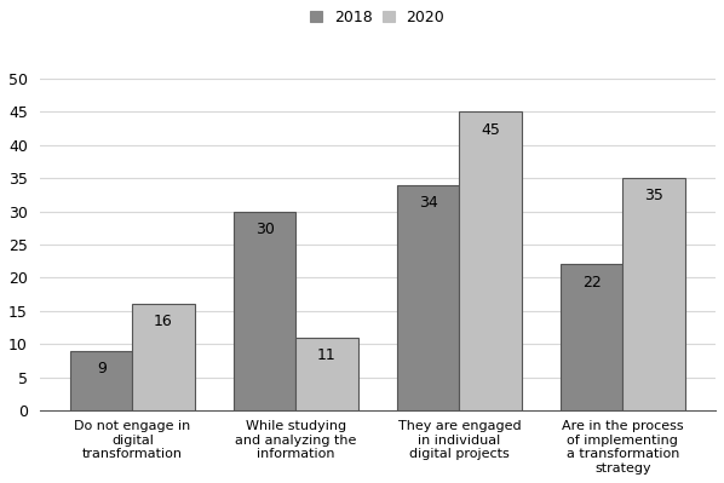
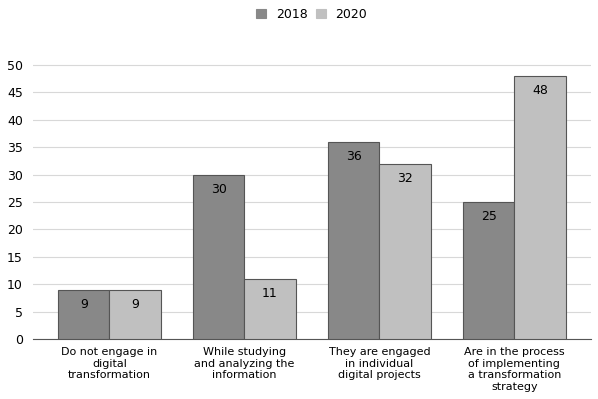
2020/Do not engage in digital transformation: 16 -> 9
2018/They are engaged in individual digital projects: 34 -> 36
2020/They are engaged in individual digital projects: 45 -> 32
2018/Are in the process of implementing a transformation strategy: 22 -> 25
2020/Are in the process of implementing a transformation strategy: 35 -> 48
